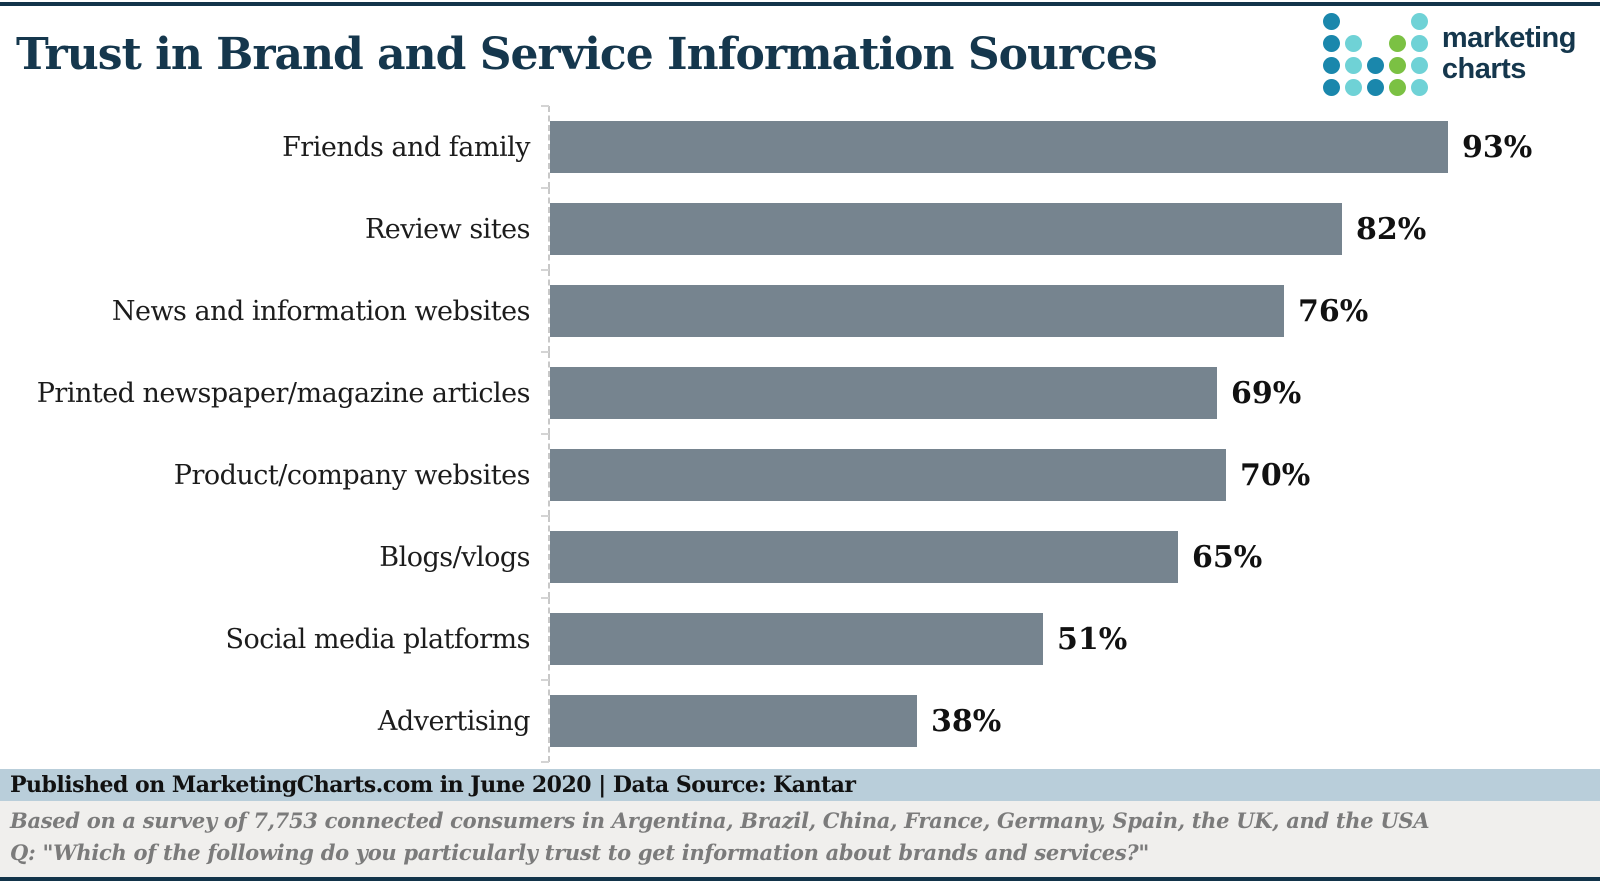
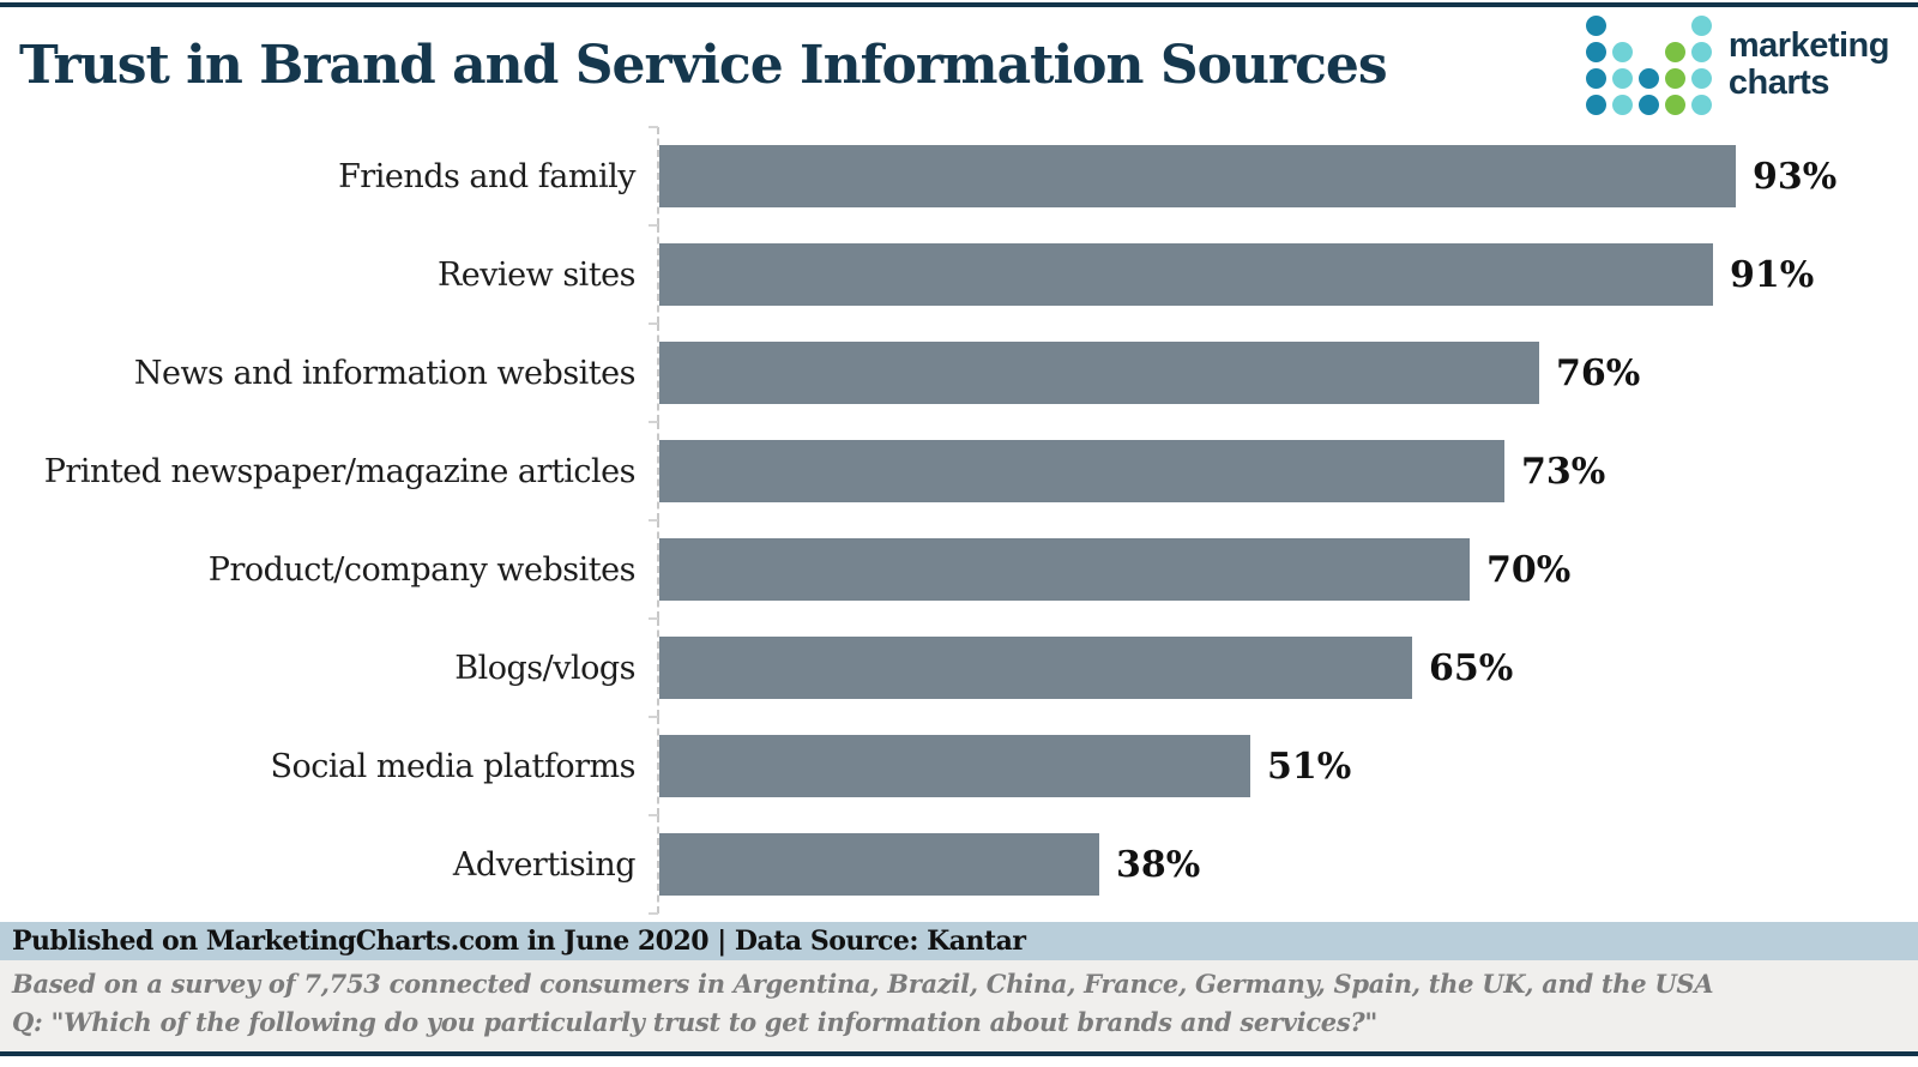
Review sites: 82% -> 91%
Printed newspaper/magazine articles: 69% -> 73%
